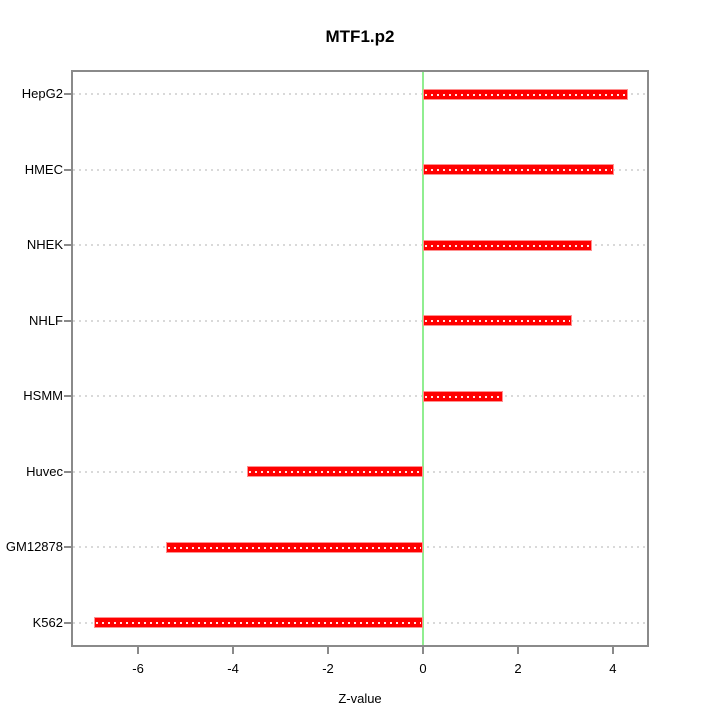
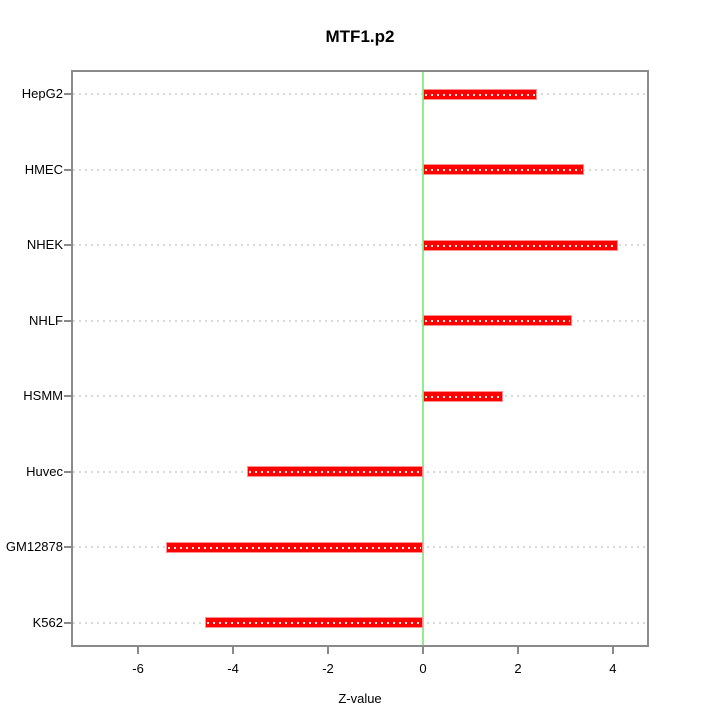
HepG2: 4.3 -> 2.4
HMEC: 4.0 -> 3.4
NHEK: 3.6 -> 4.1
K562: -6.9 -> -4.6
